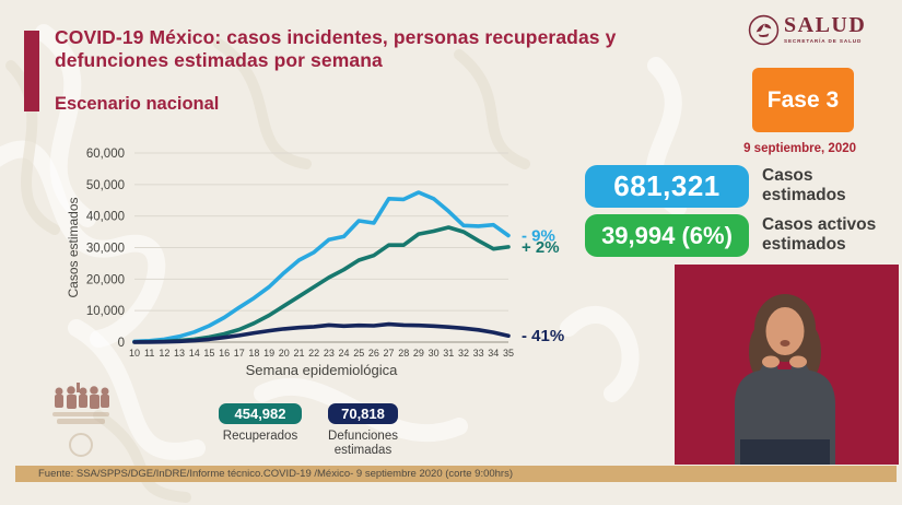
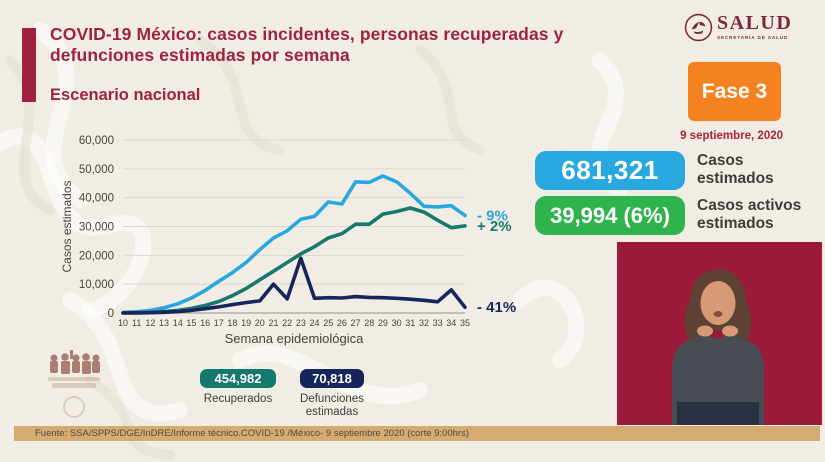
Defunciones estimadas/21: 5000 -> 10000
Defunciones estimadas/23: 5000 -> 19000
Defunciones estimadas/34: 3000 -> 8000
